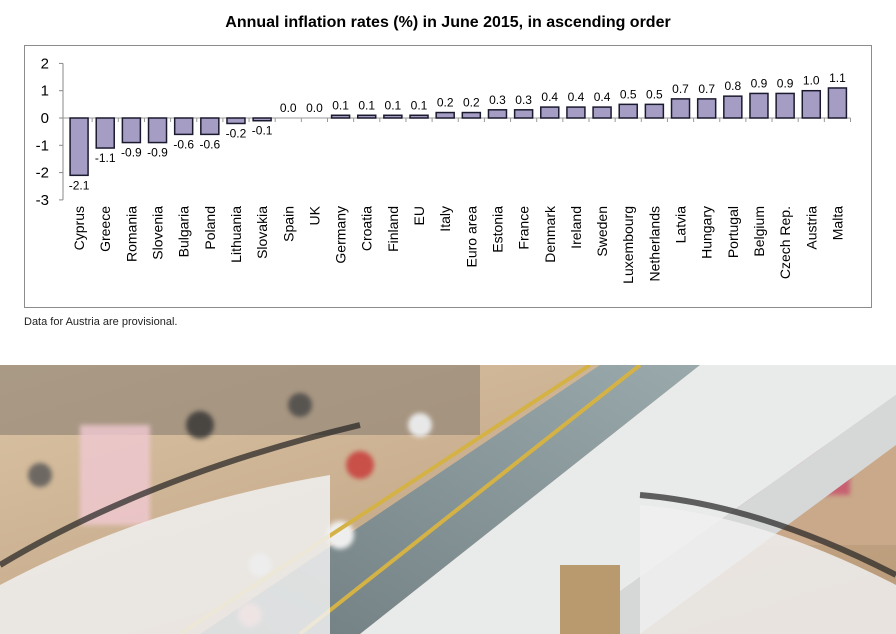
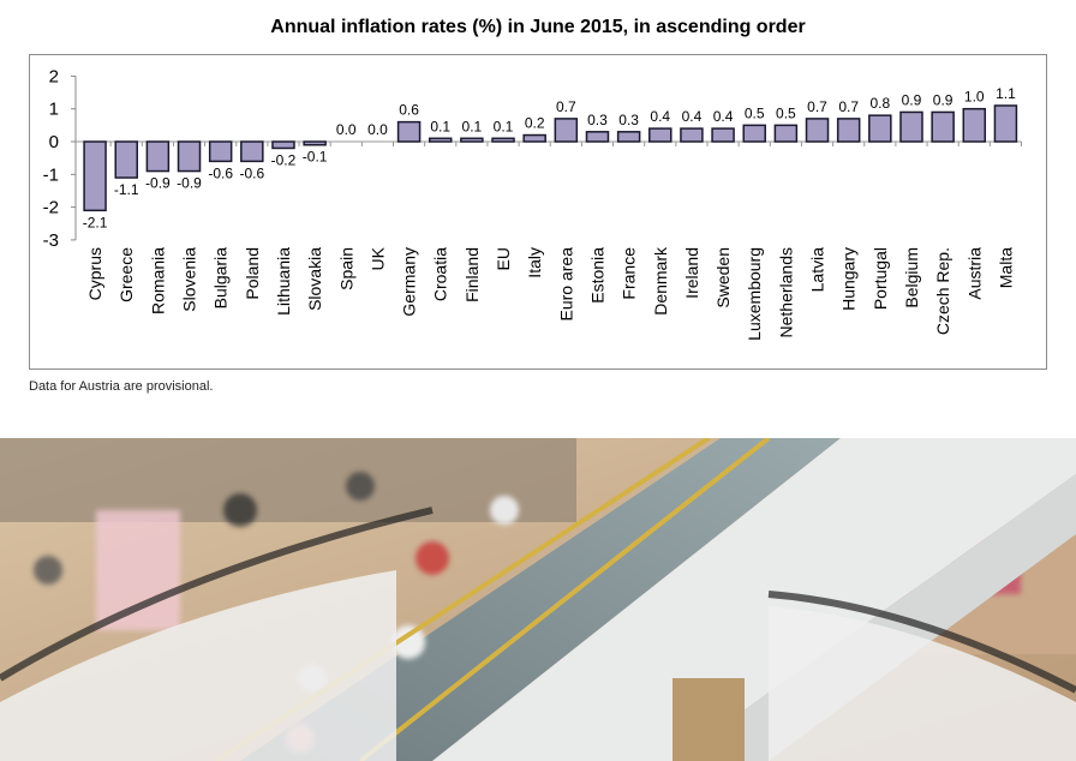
Germany: 0.1 -> 0.6
Euro area: 0.2 -> 0.7
